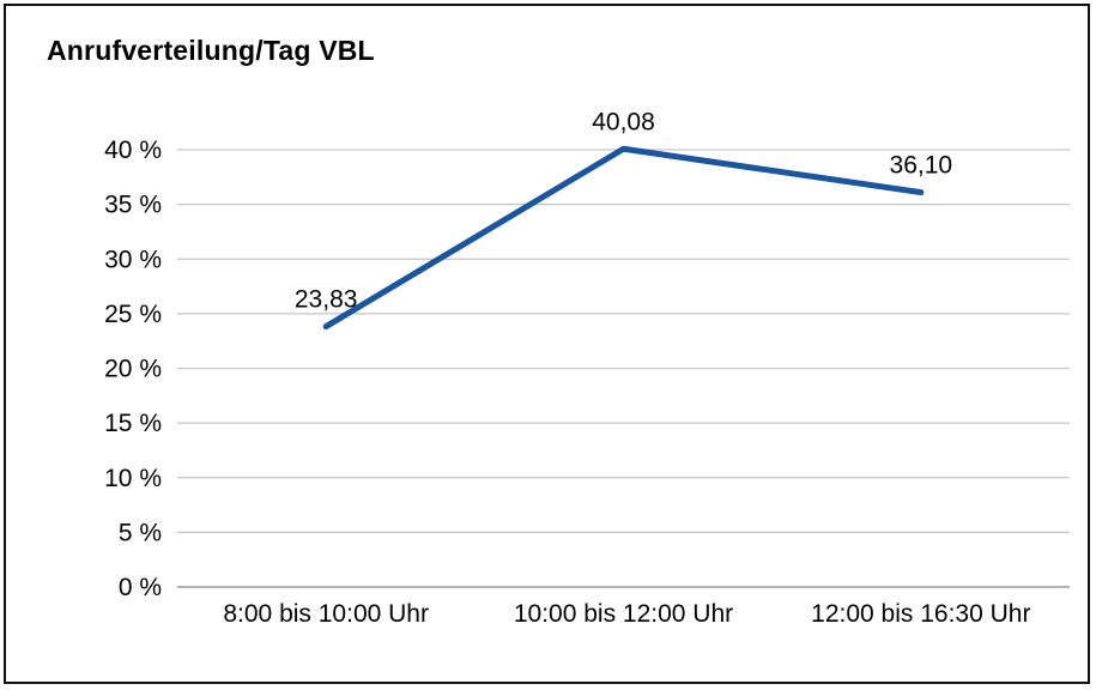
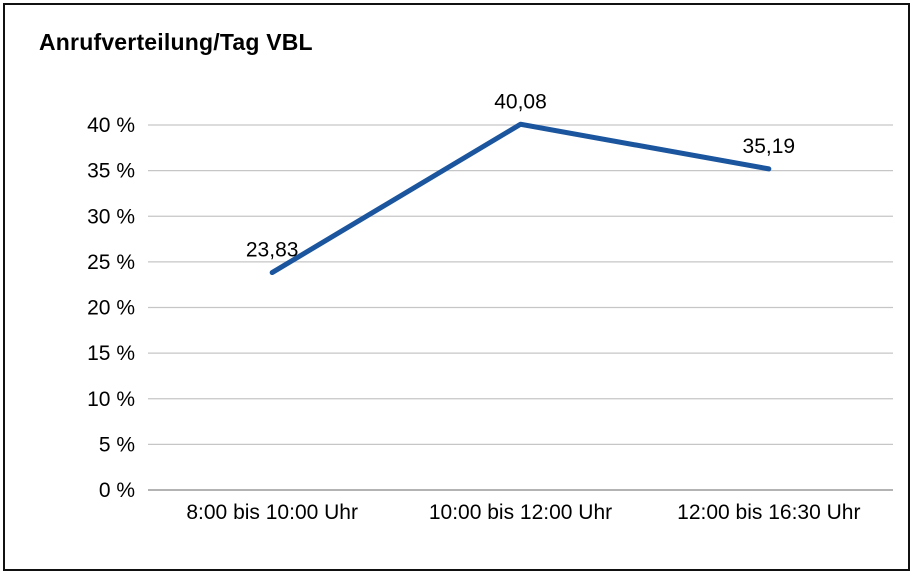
12:00 bis 16:30 Uhr: 36,10 -> 35,19
